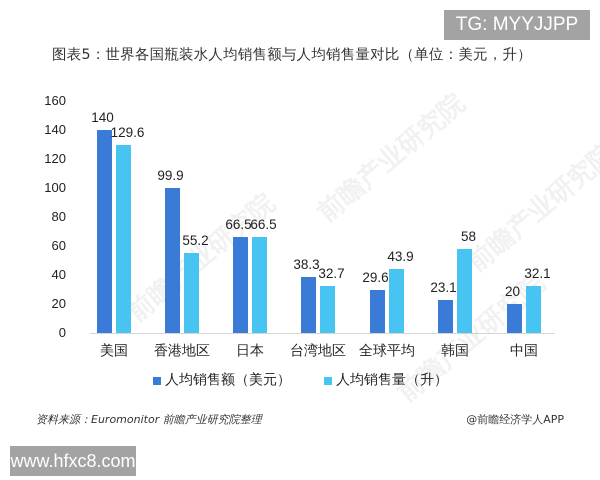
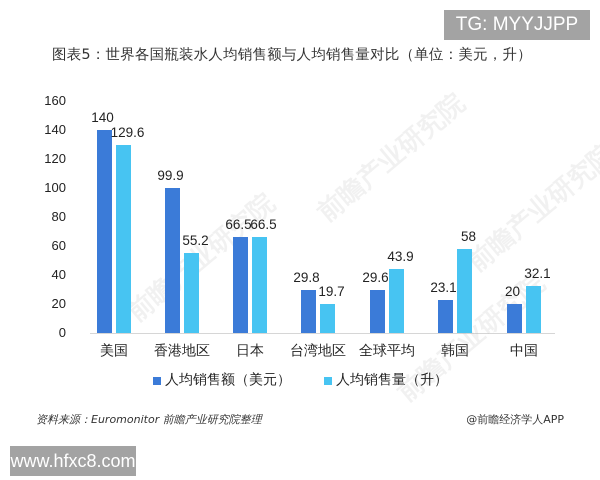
人均销售额（美元）/台湾地区: 38.3 -> 29.8
人均销售量（升）/台湾地区: 32.7 -> 19.7
